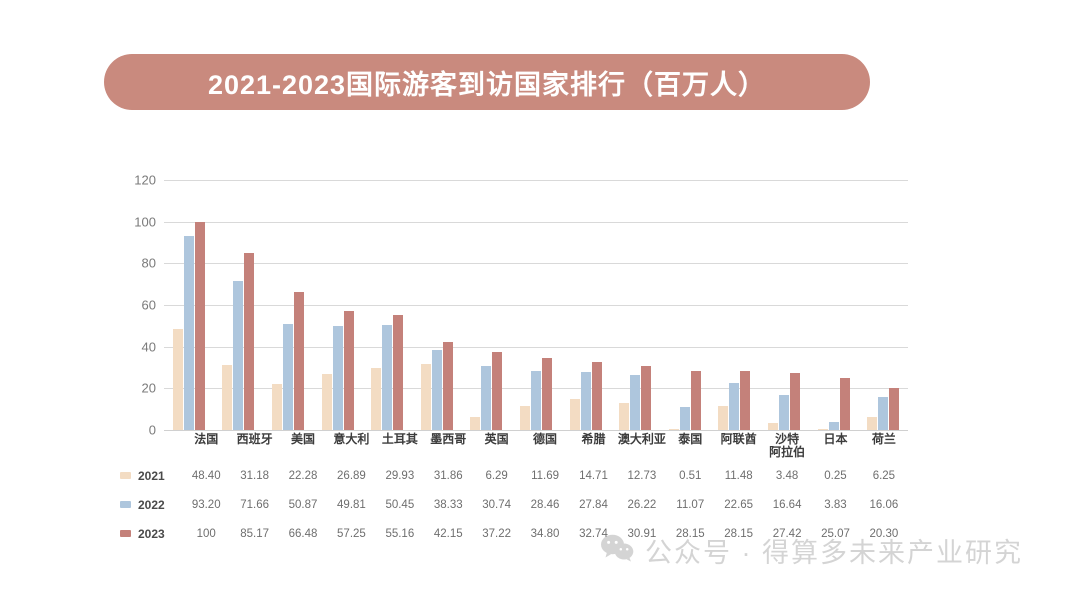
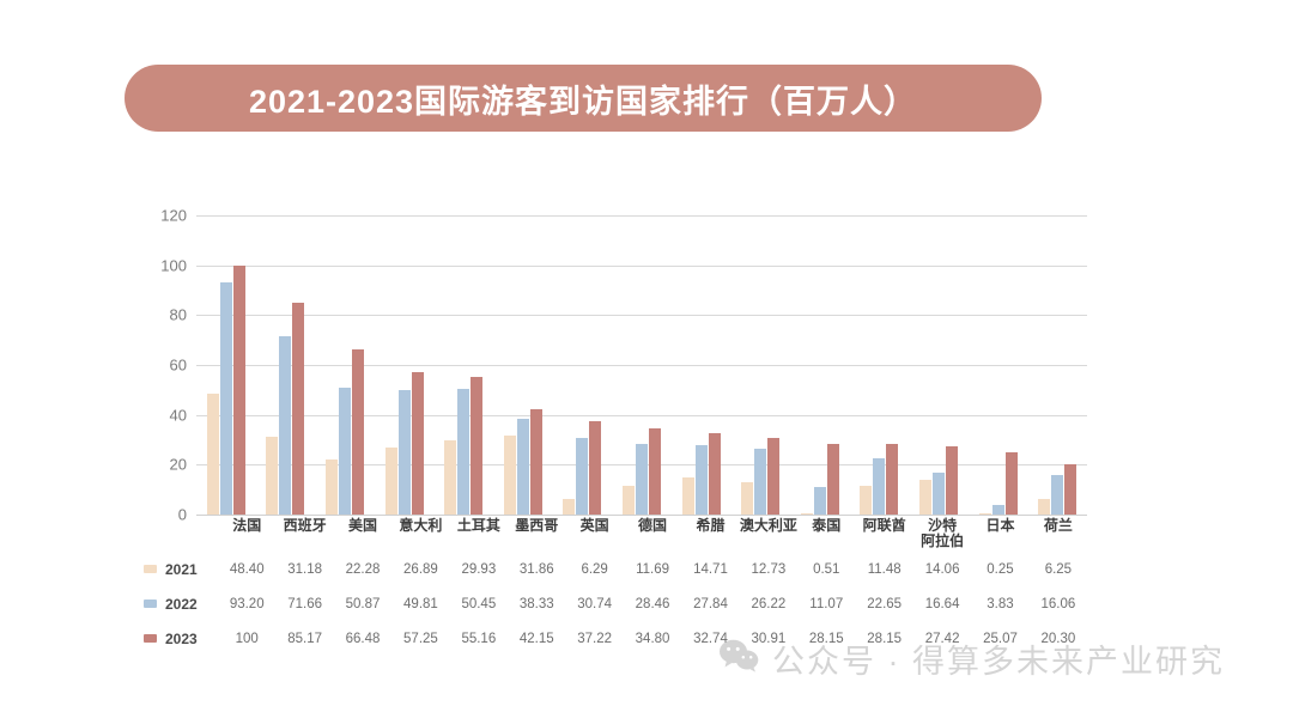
2021/沙特 阿拉伯: 3.48 -> 14.06
